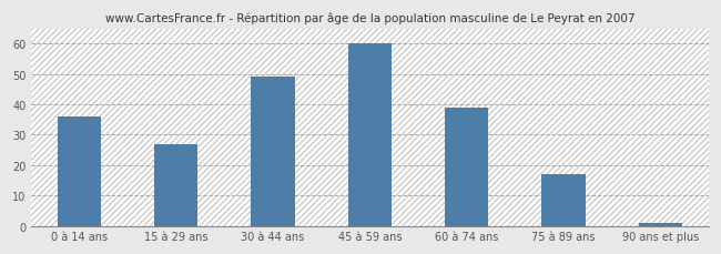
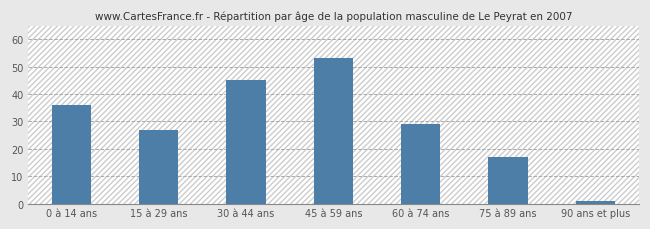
30 à 44 ans: 49 -> 45
45 à 59 ans: 60 -> 53
60 à 74 ans: 39 -> 29
